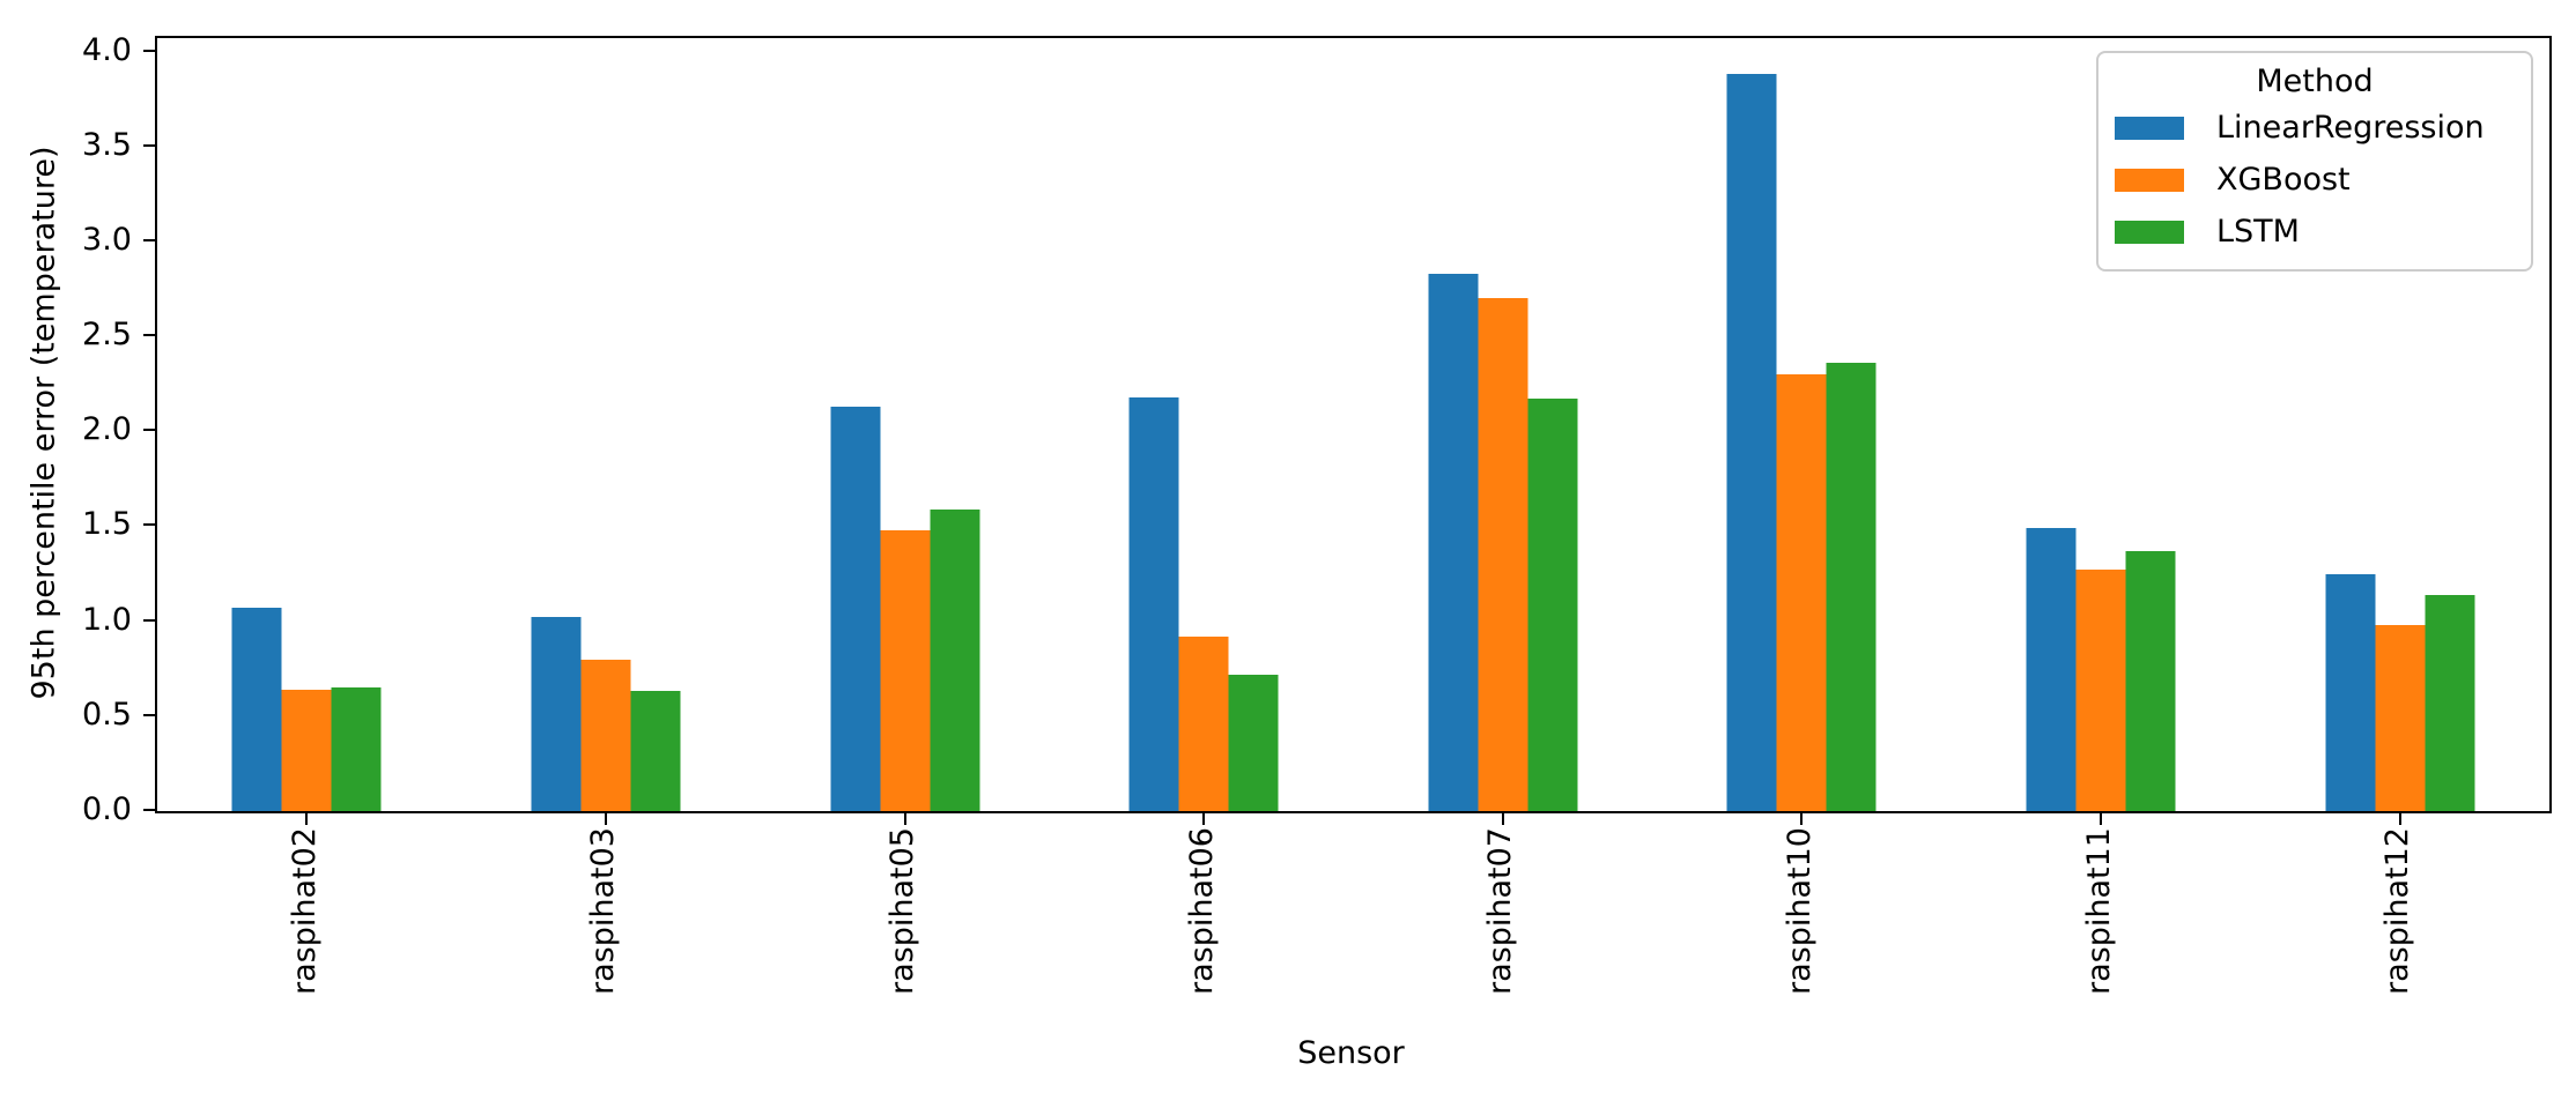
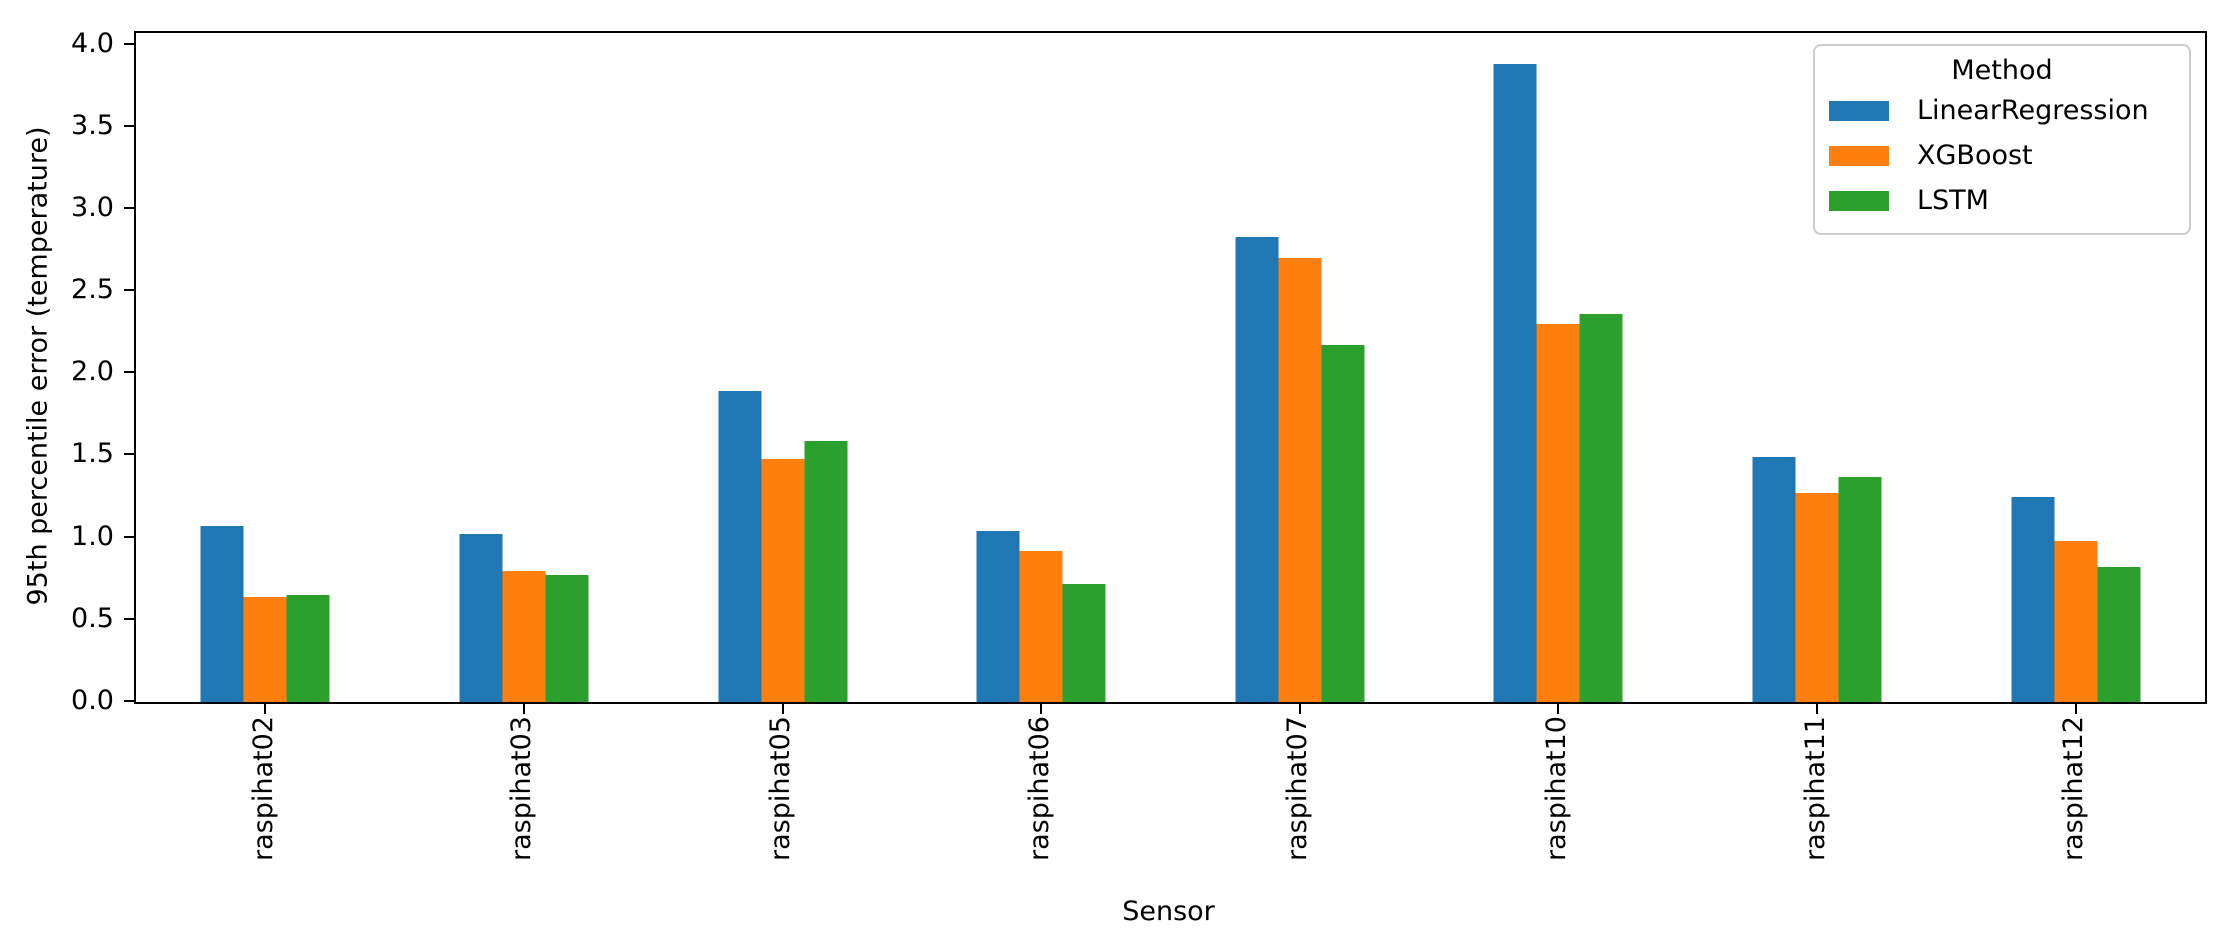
LSTM/raspihat03: 0.63 -> 0.77
LinearRegression/raspihat05: 2.13 -> 1.89
LinearRegression/raspihat06: 2.18 -> 1.04
LSTM/raspihat12: 1.14 -> 0.82
